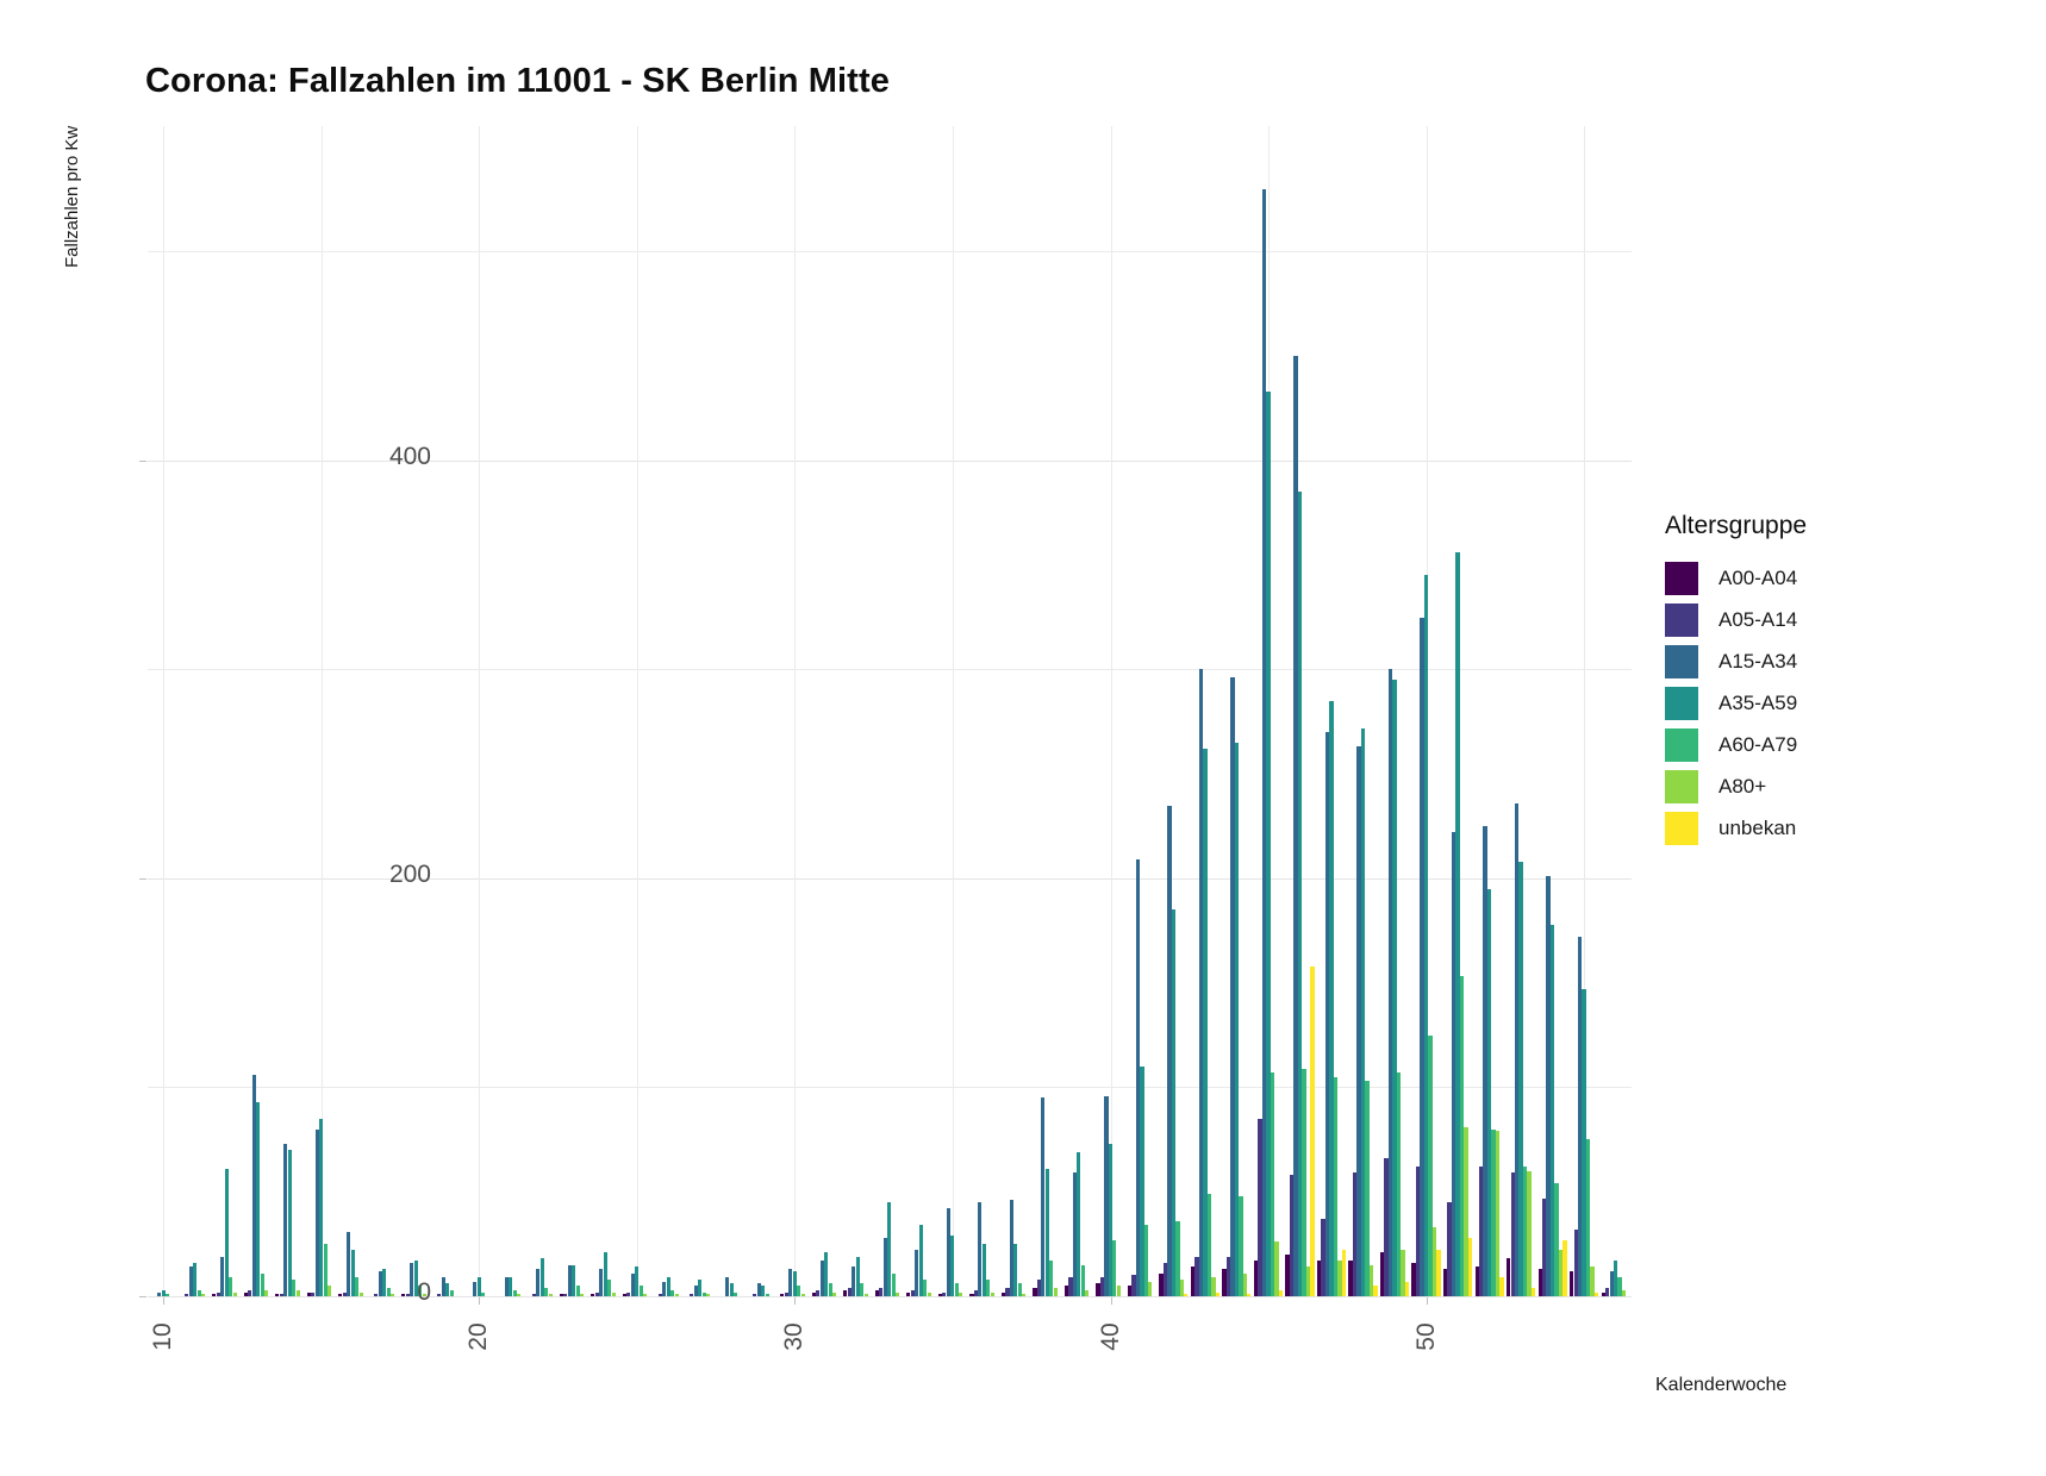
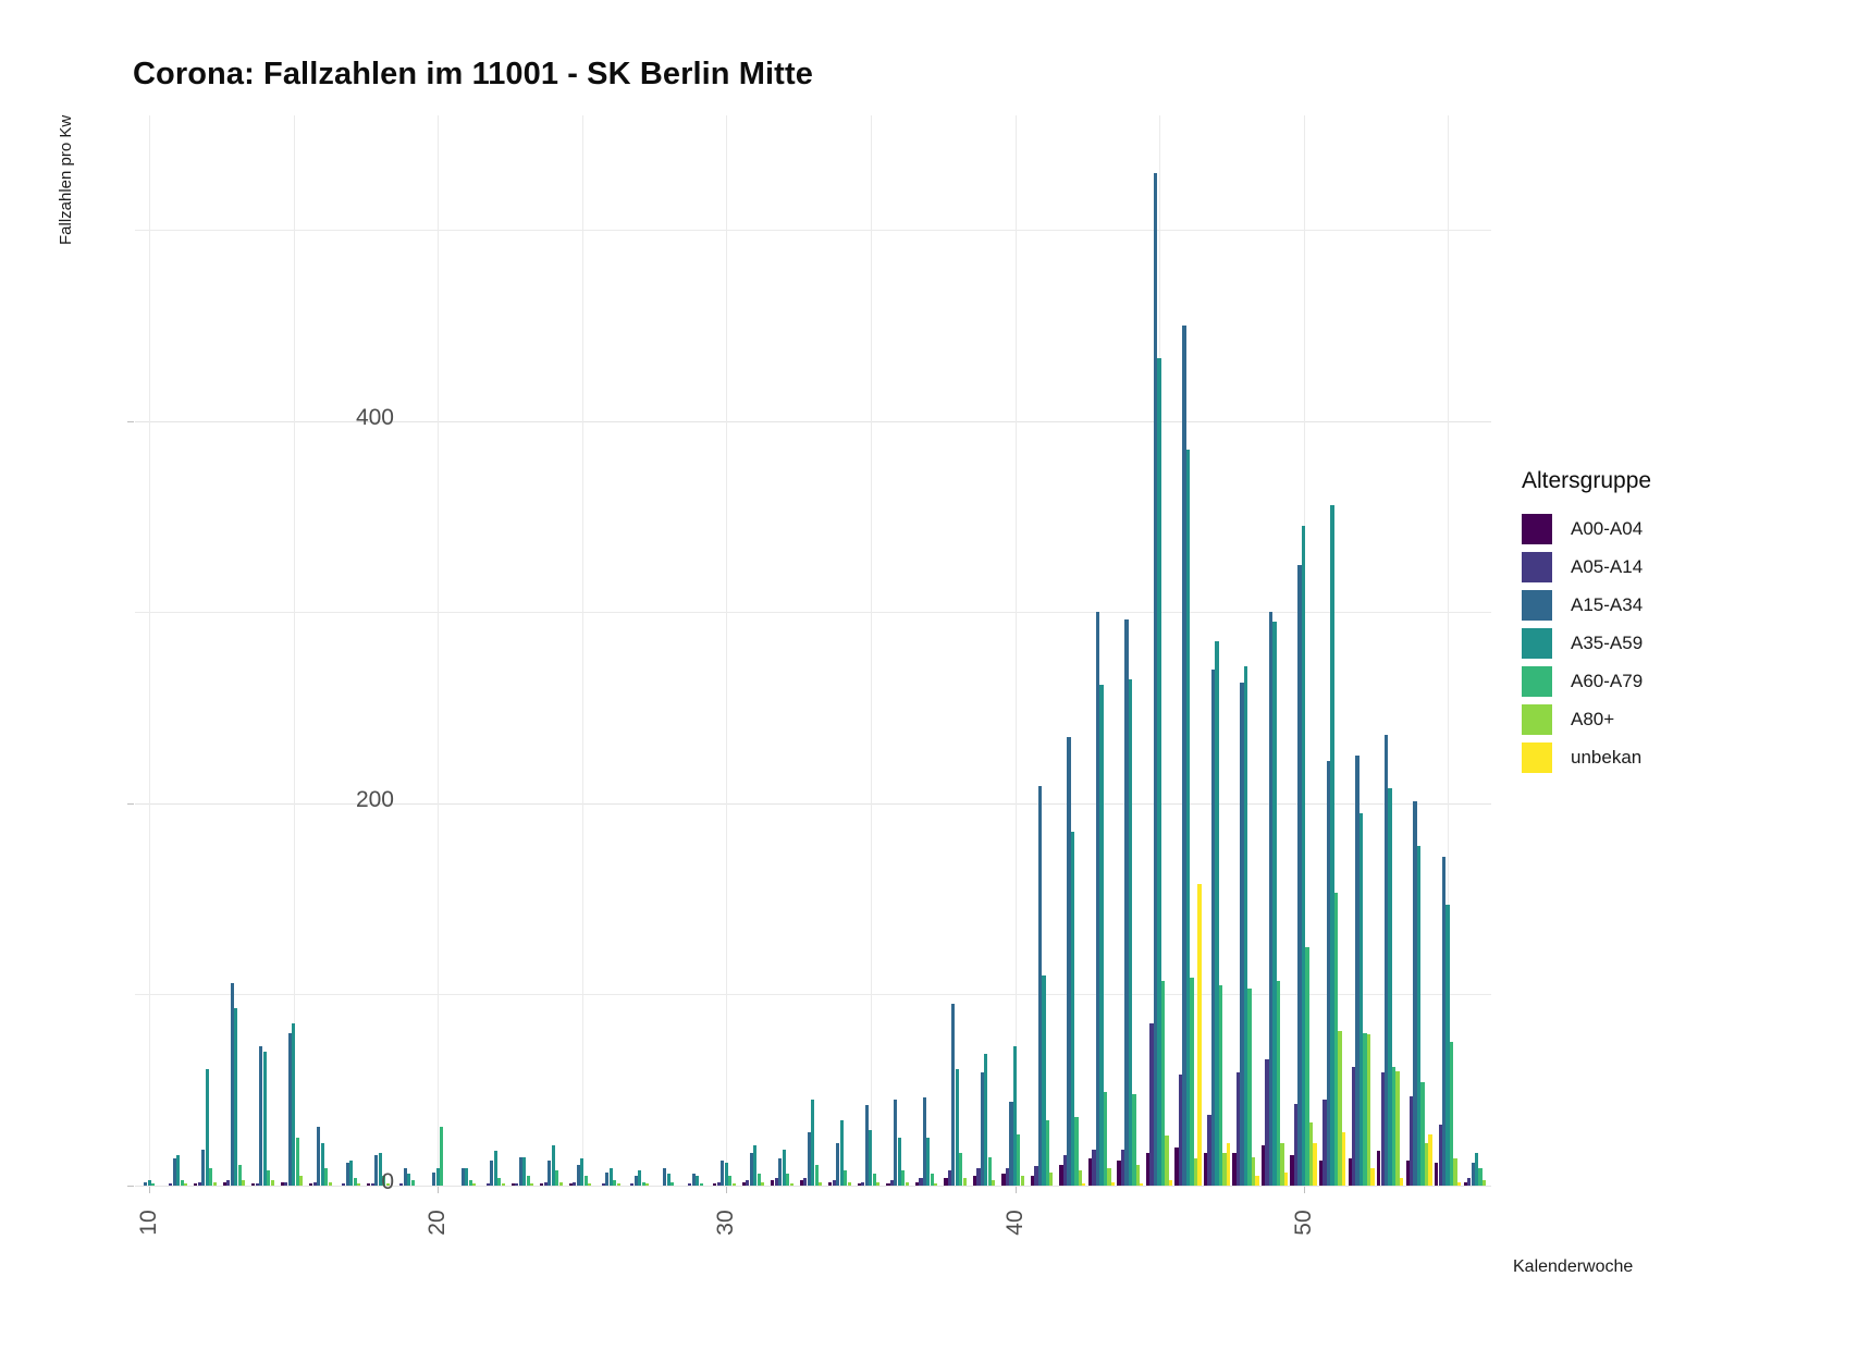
A60-A79/20: 2 -> 31
A15-A34/40: 96 -> 44
A05-A14/50: 62 -> 43
